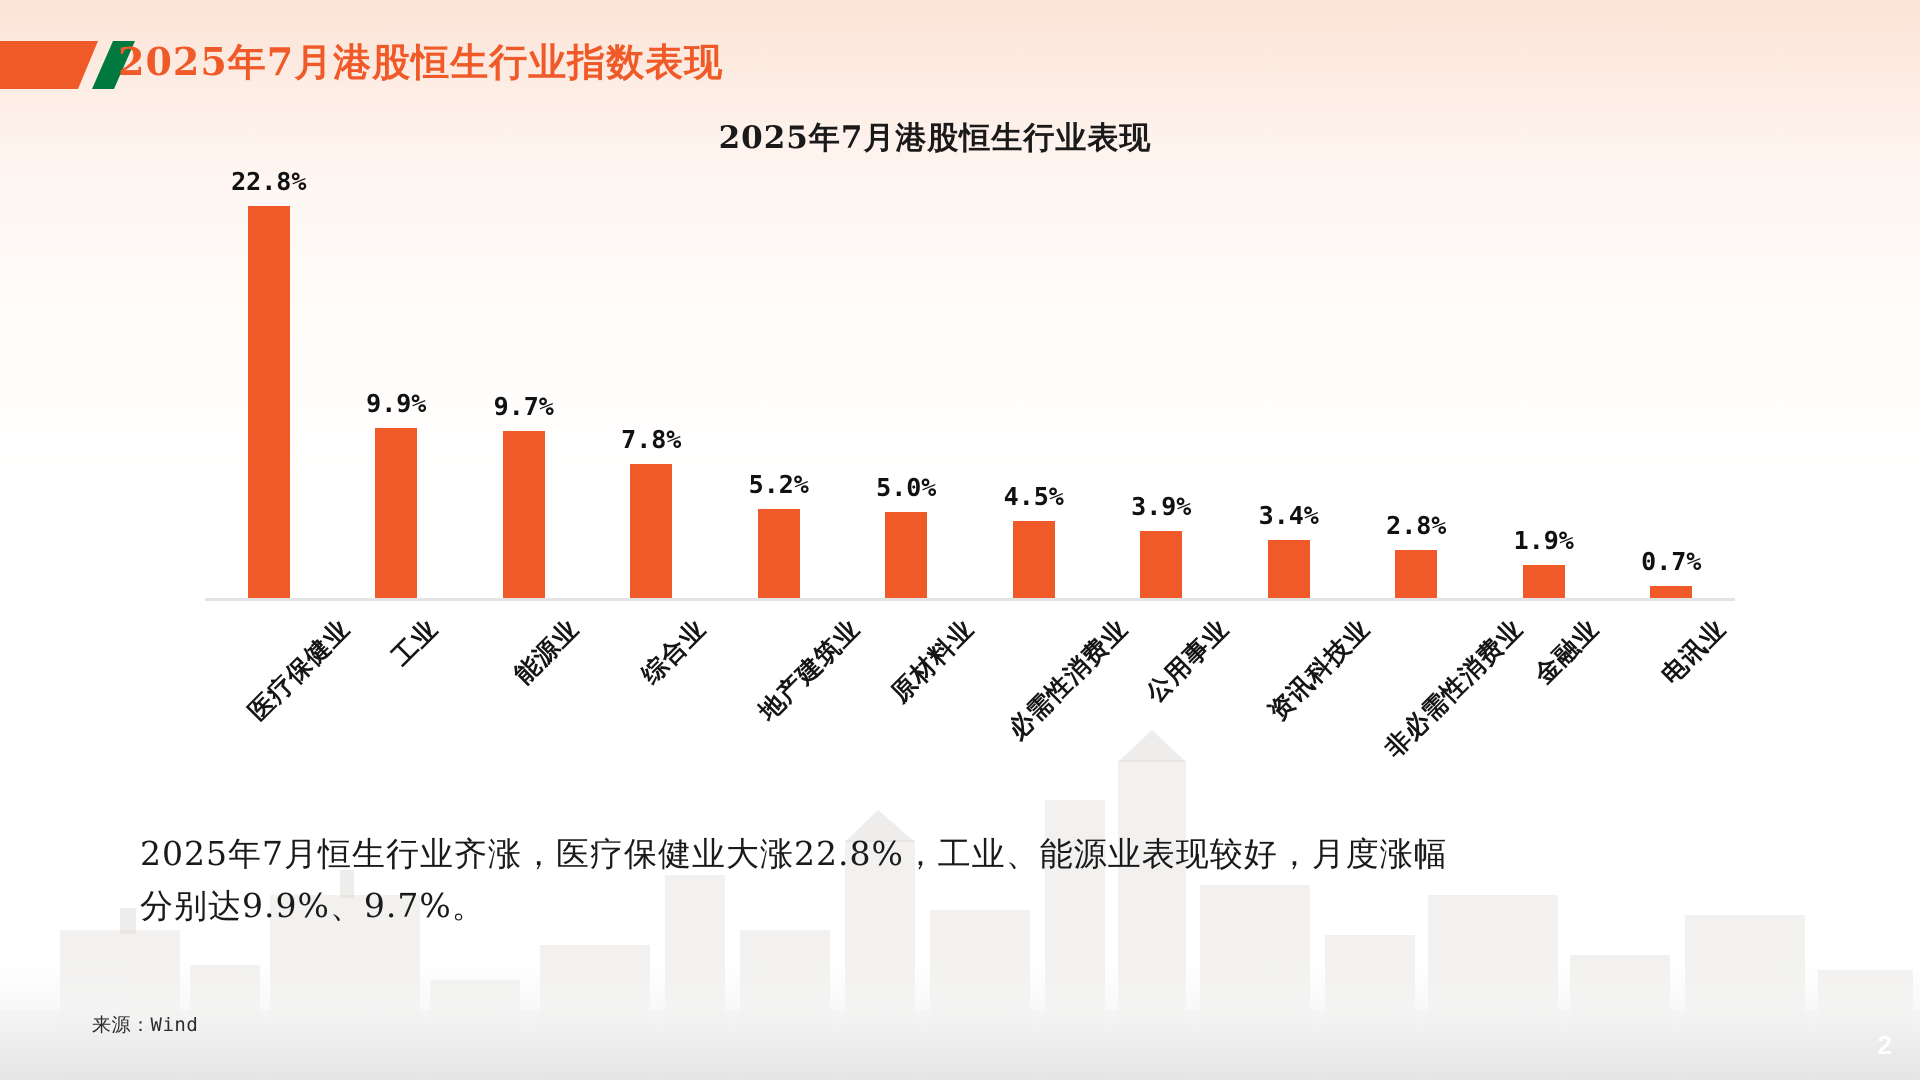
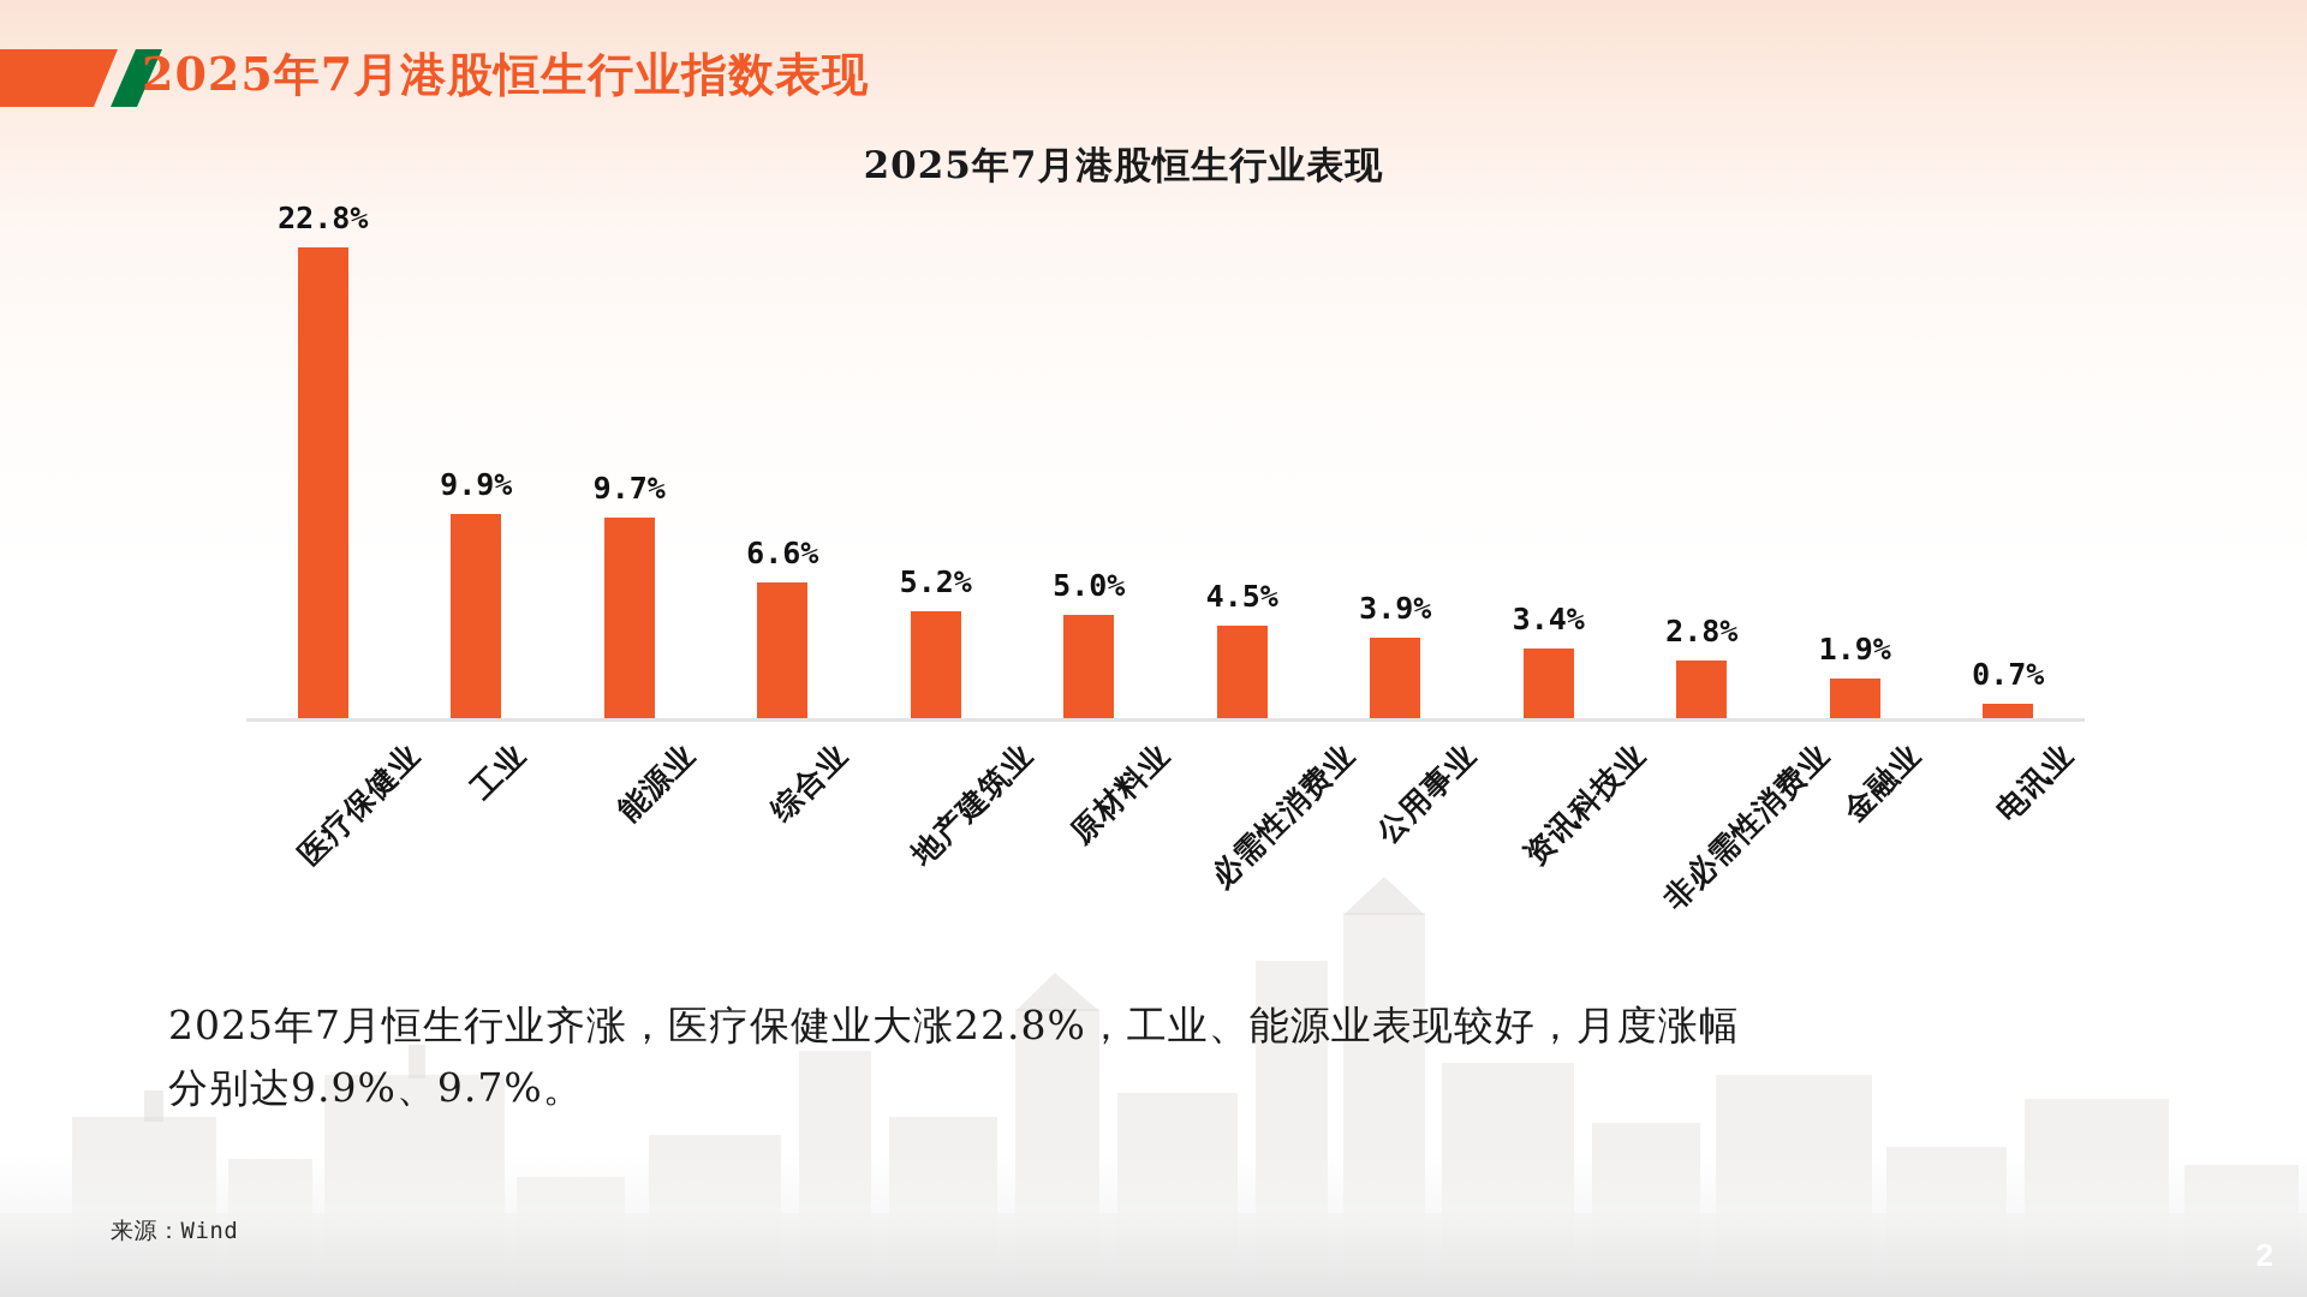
综合业: 7.8% -> 6.6%
